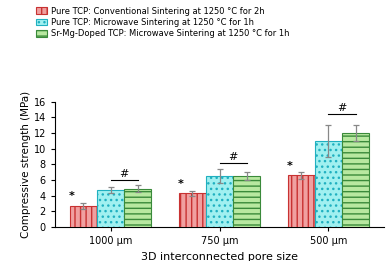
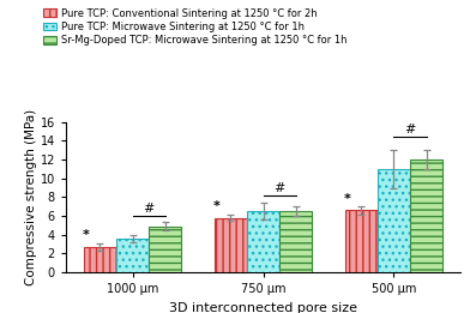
Pure TCP: Microwave Sintering at 1250 °C for 1h/1000 μm: 4.7 -> 3.6
Pure TCP: Conventional Sintering at 1250 °C for 2h/750 μm: 4.3 -> 5.8
